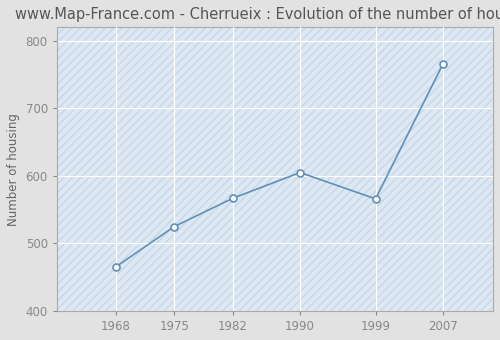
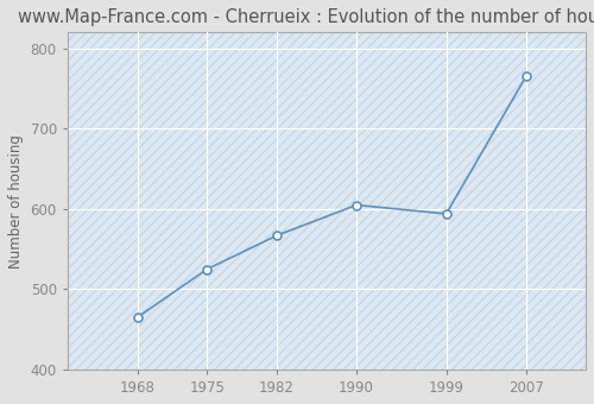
1999: 566 -> 594
